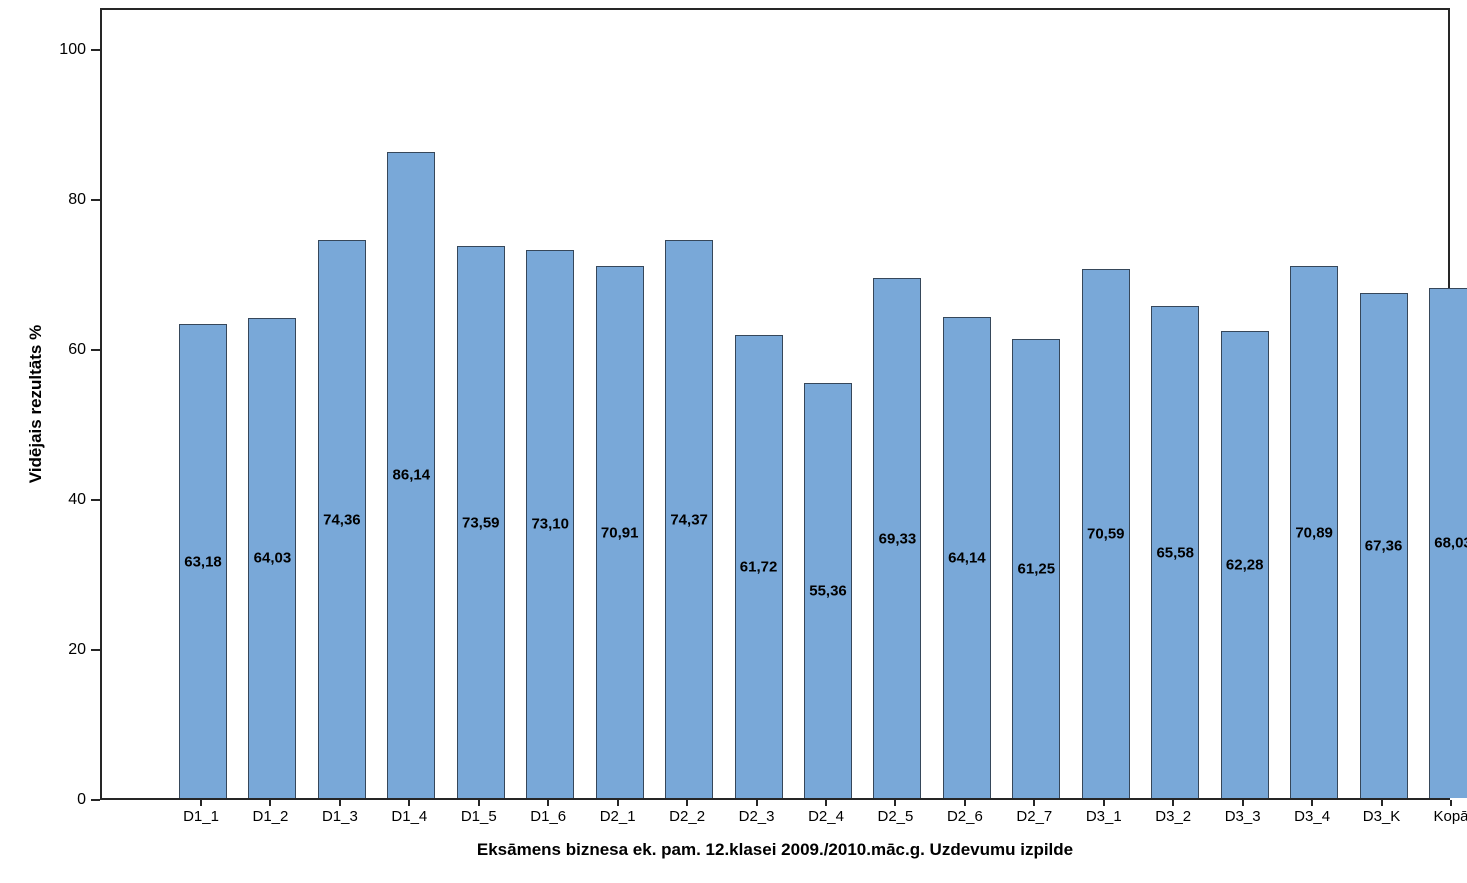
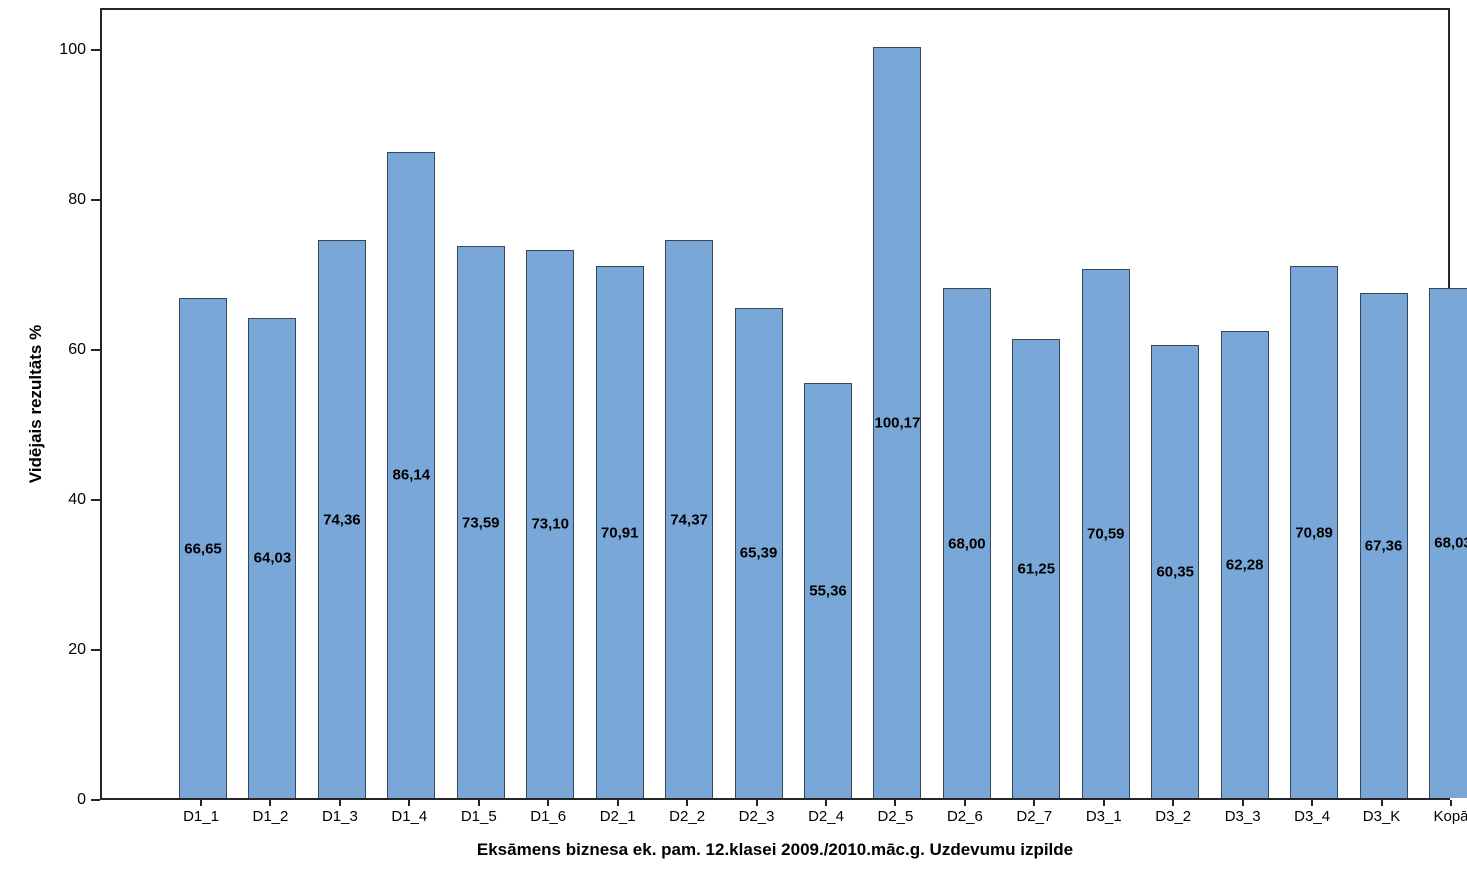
D1_1: 63,18 -> 66,65
D2_3: 61,72 -> 65,39
D2_5: 69,33 -> 100,17
D2_6: 64,14 -> 68,00
D3_2: 65,58 -> 60,35
